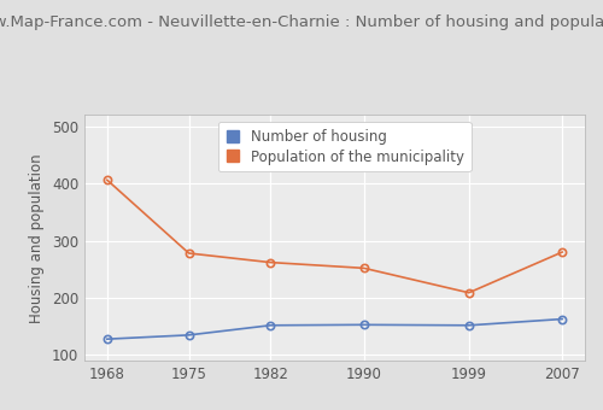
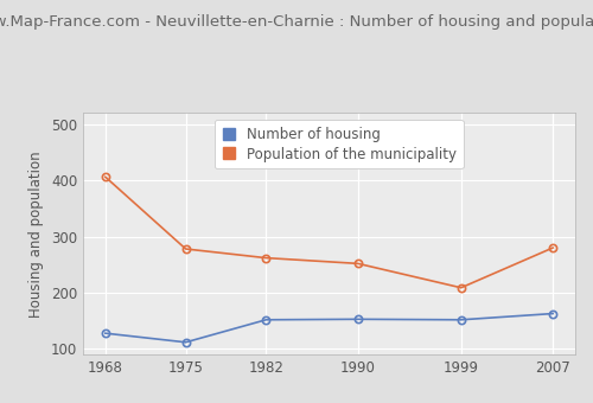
Number of housing/1975: 135 -> 112
